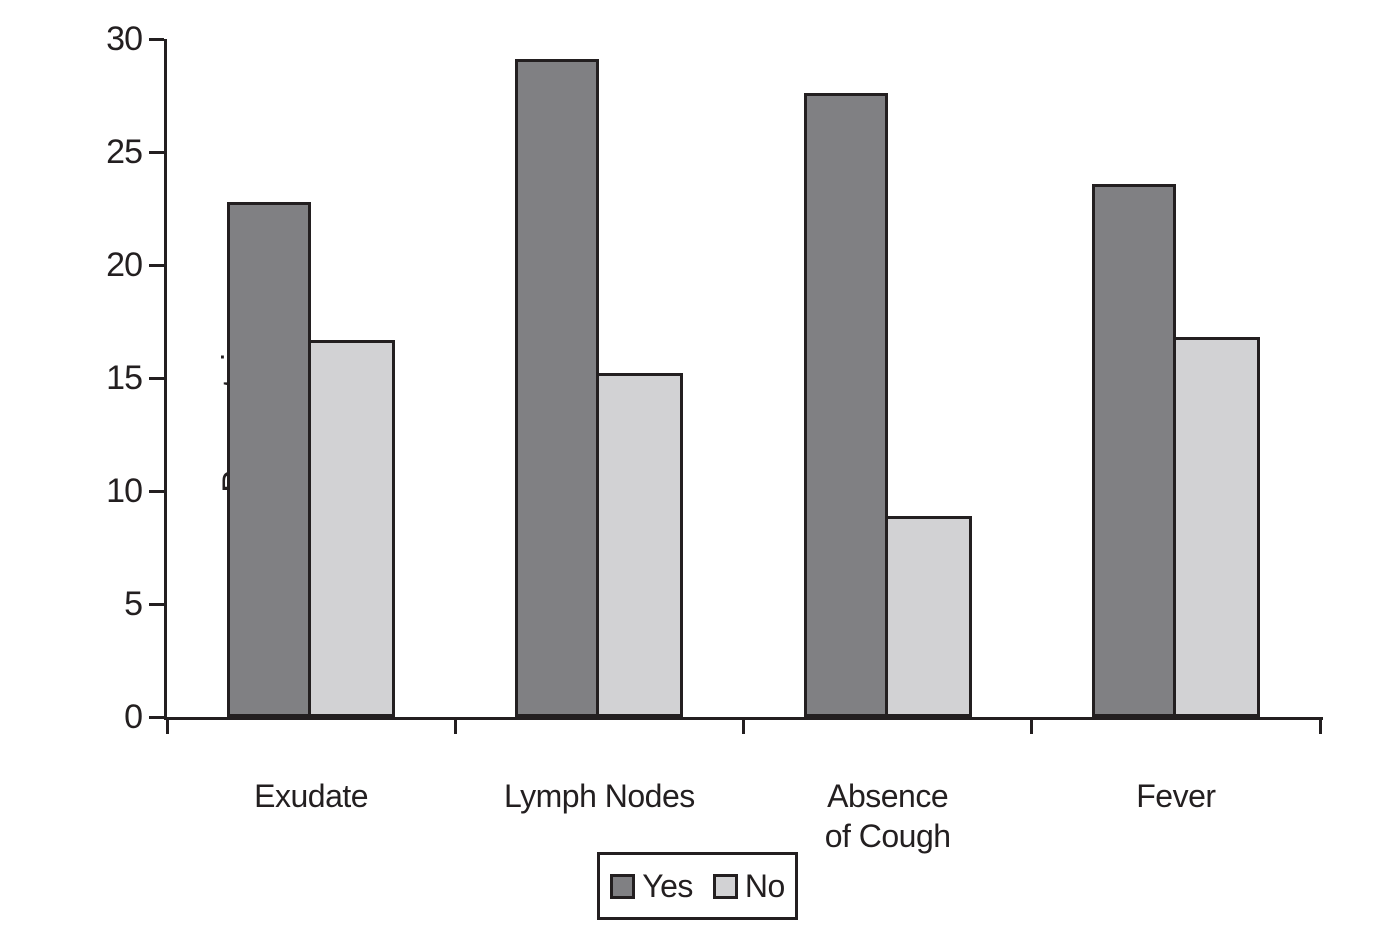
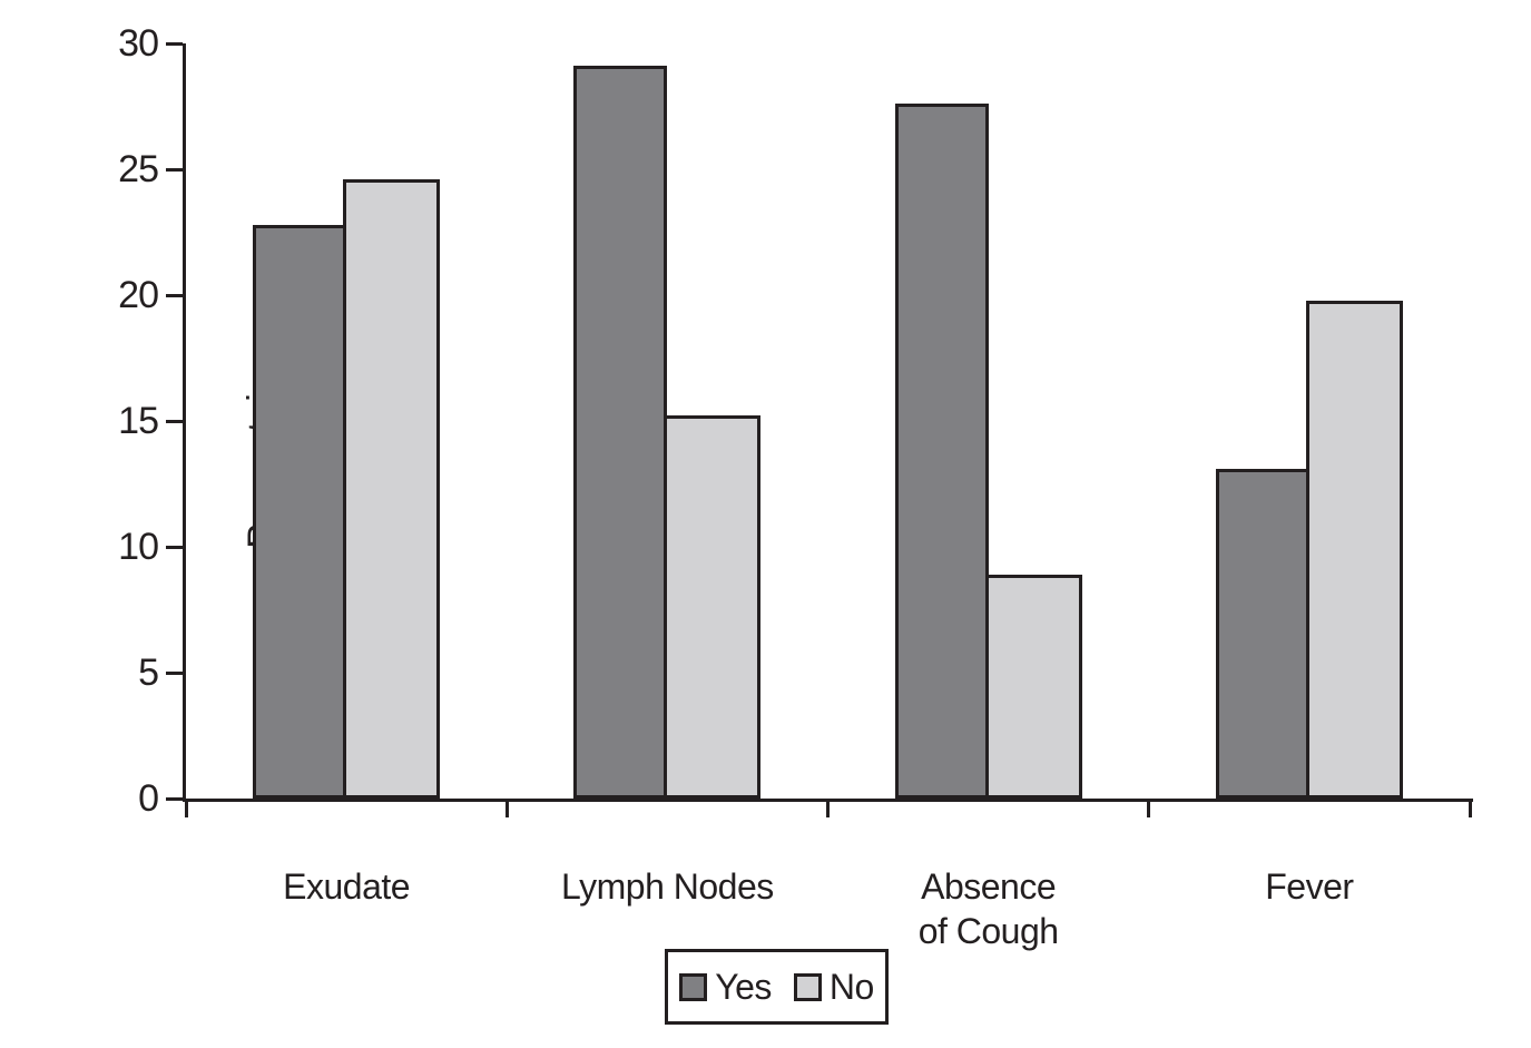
No/Exudate: 16.7 -> 24.6
Yes/Fever: 23.6 -> 13.1
No/Fever: 16.8 -> 19.8
